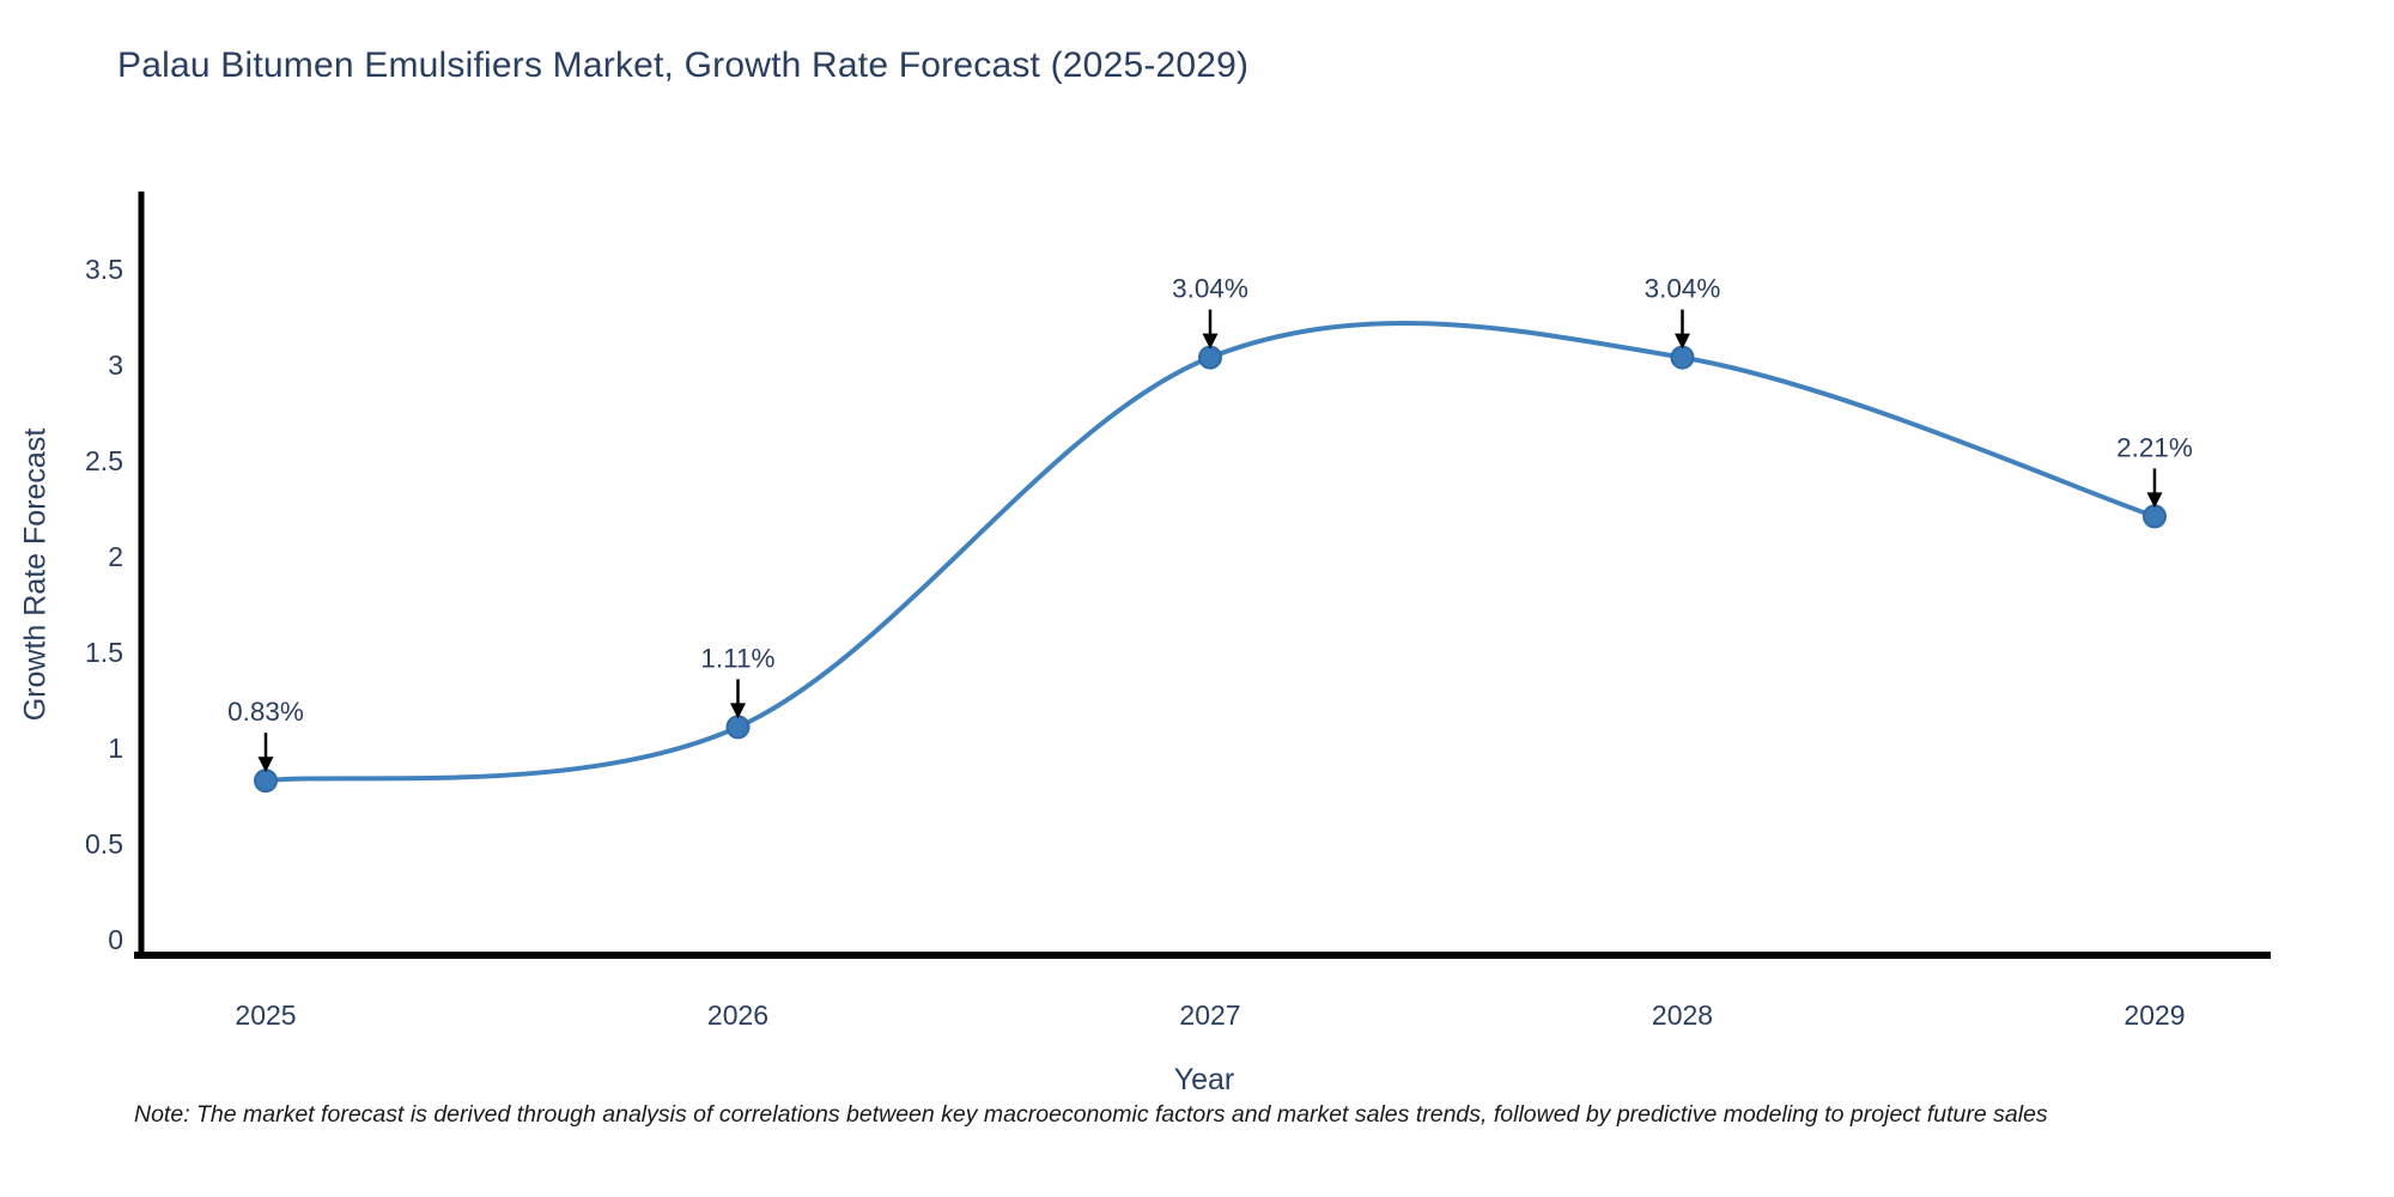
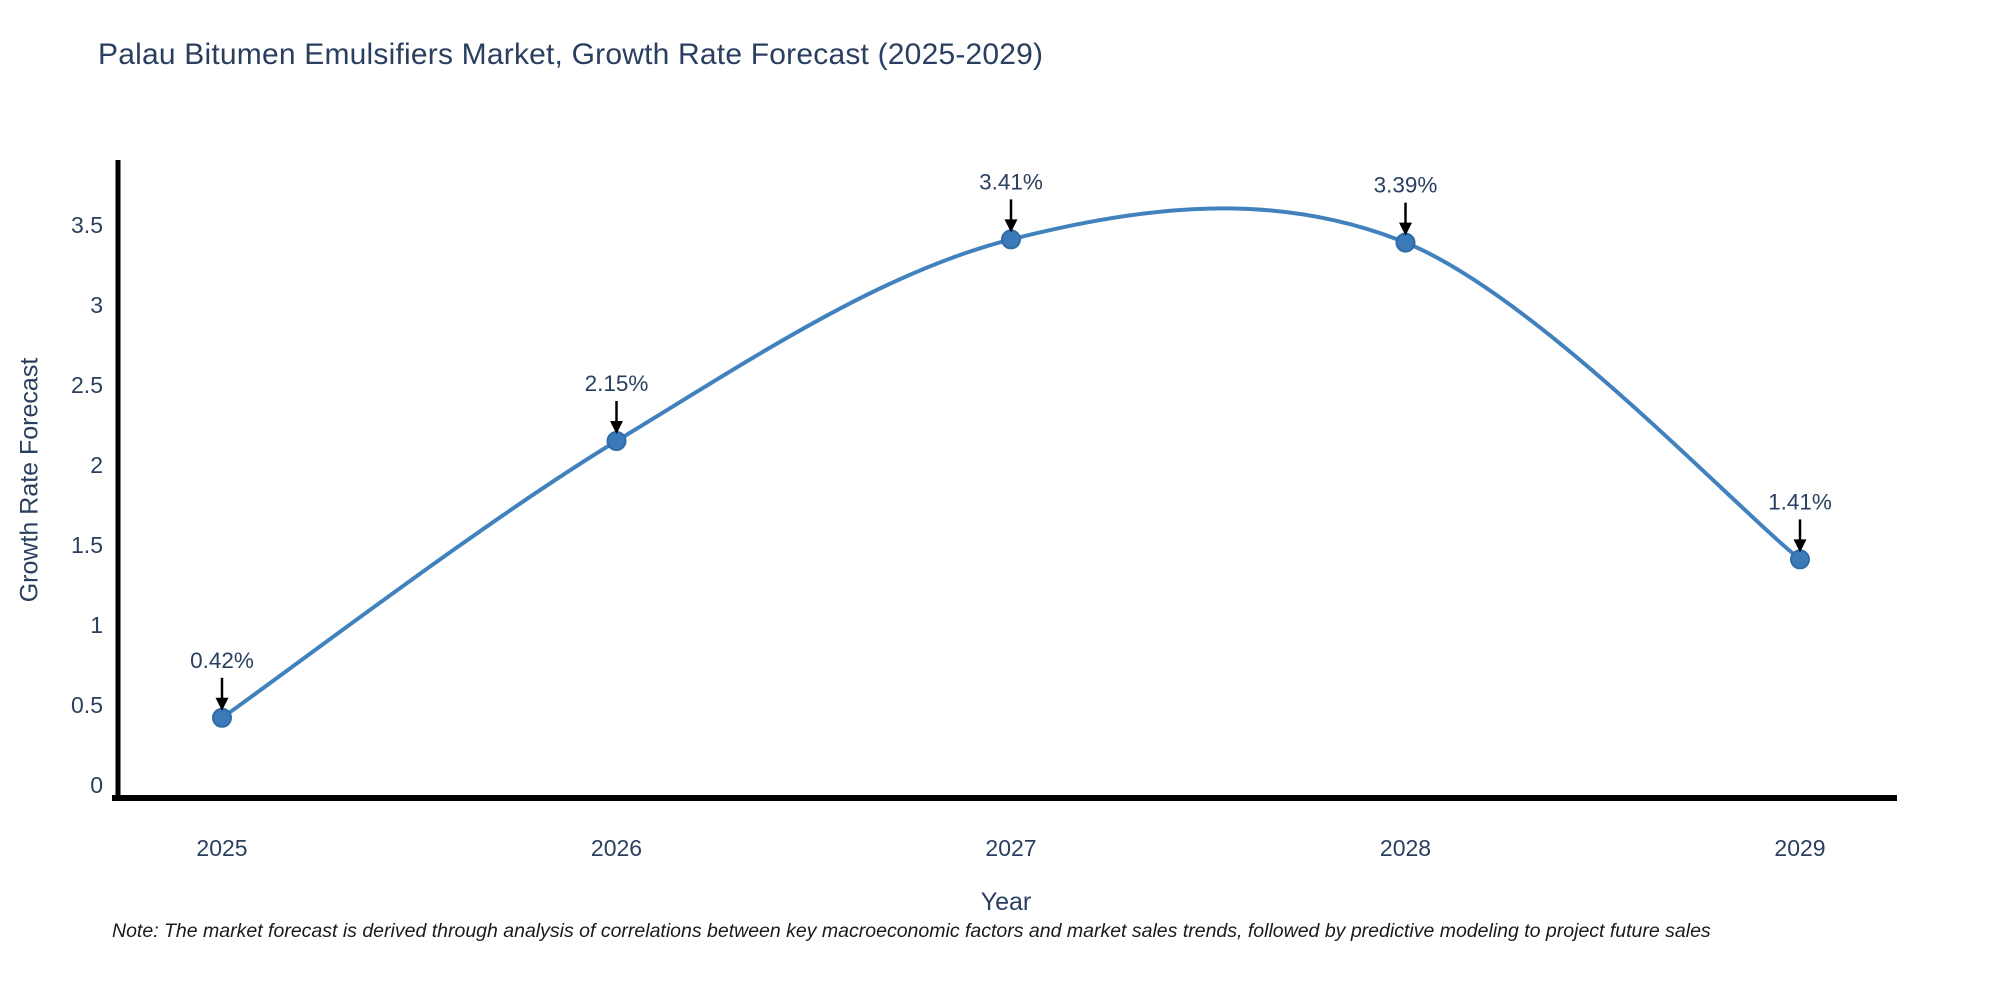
2025: 0.83% -> 0.42%
2026: 1.11% -> 2.15%
2027: 3.04% -> 3.41%
2028: 3.04% -> 3.39%
2029: 2.21% -> 1.41%
